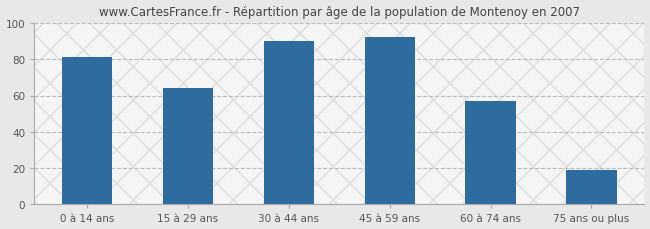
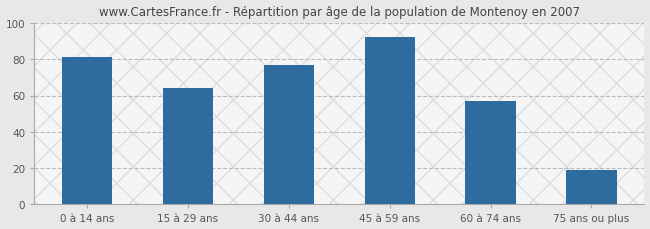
30 à 44 ans: 90 -> 77
